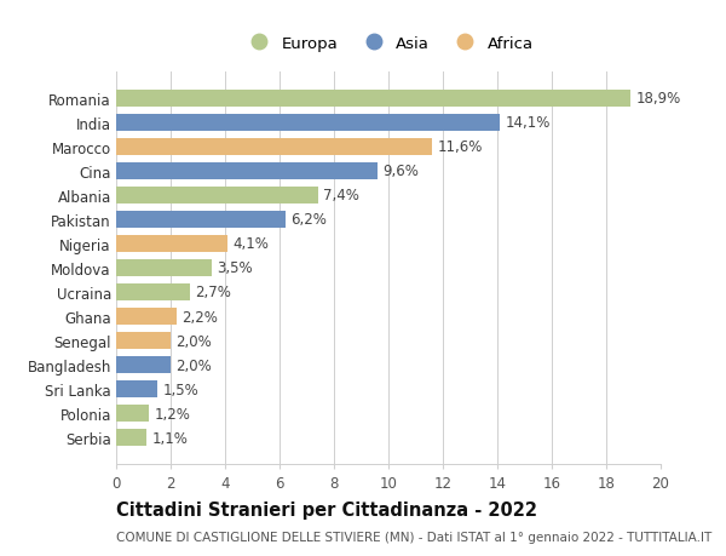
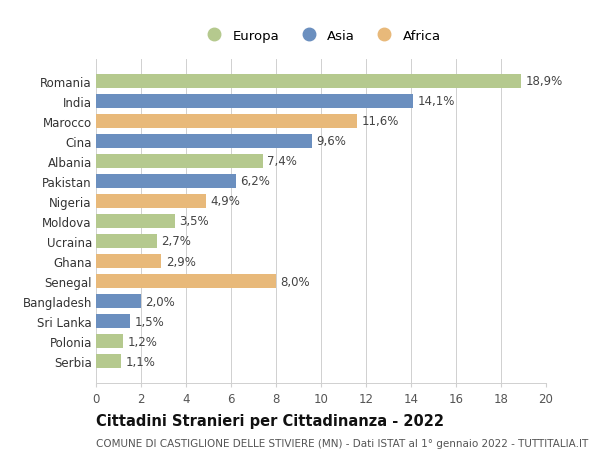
Nigeria: 4,1% -> 4,9%
Ghana: 2,2% -> 2,9%
Senegal: 2,0% -> 8,0%
